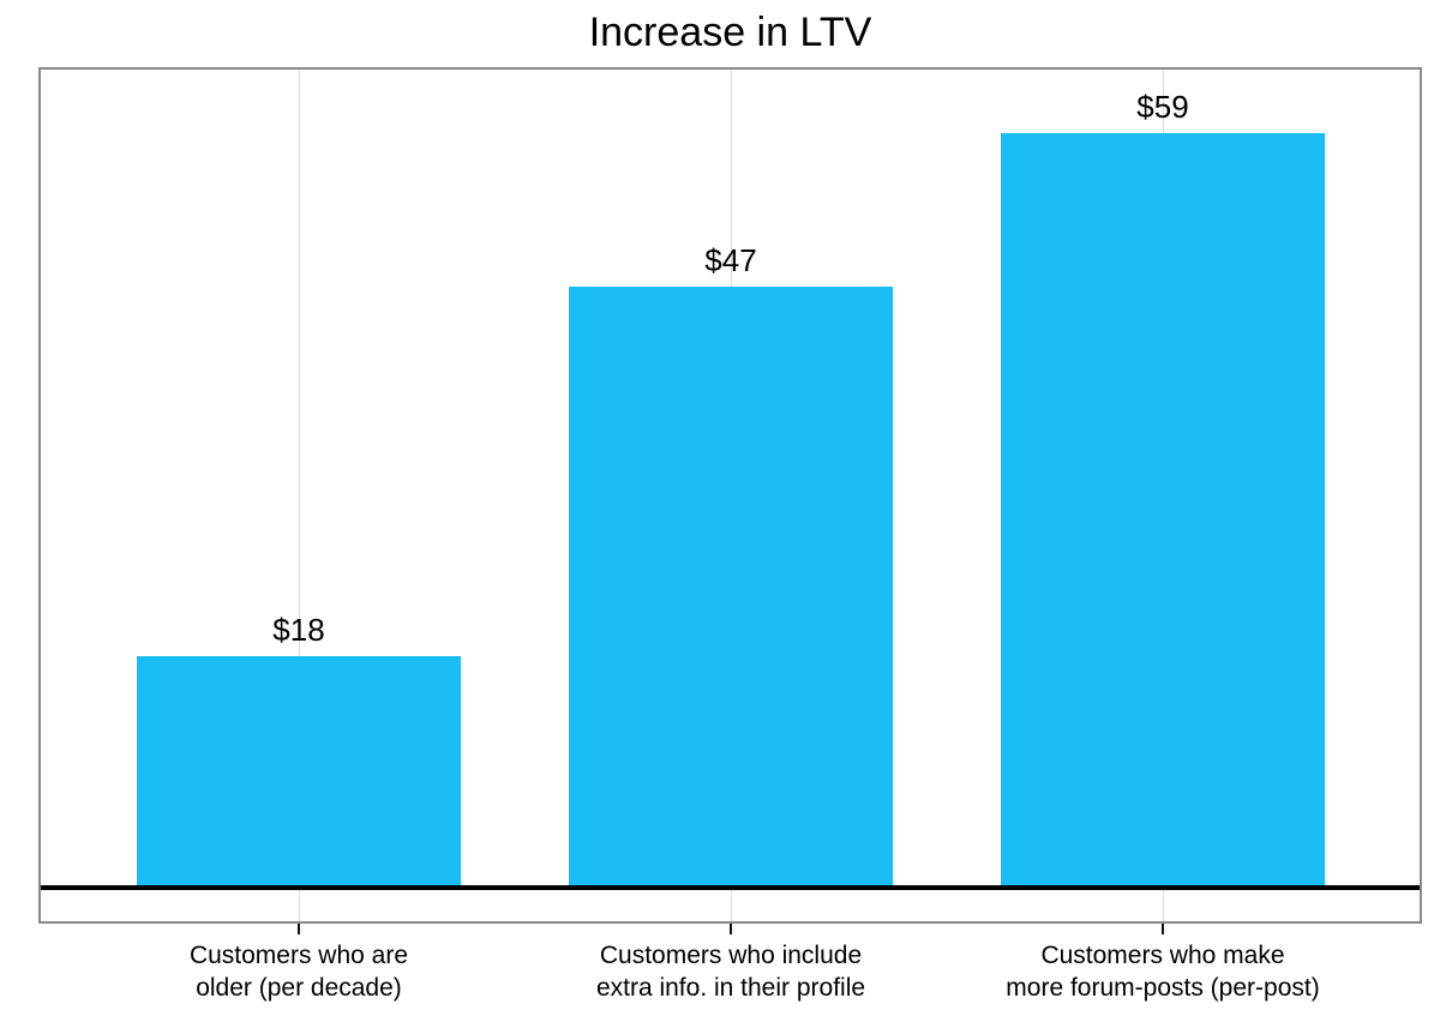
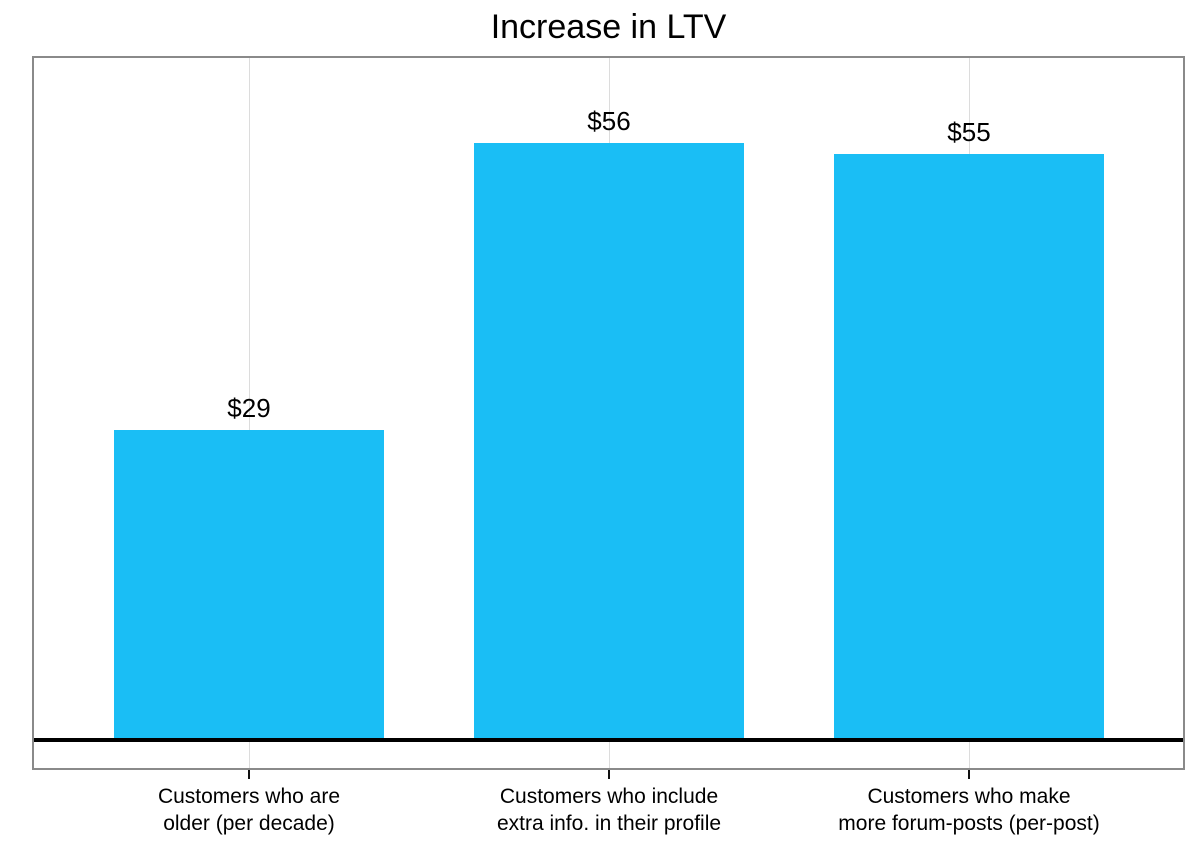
Customers who are older (per decade): $18 -> $29
Customers who include extra info. in their profile: $47 -> $56
Customers who make more forum-posts (per-post): $59 -> $55
